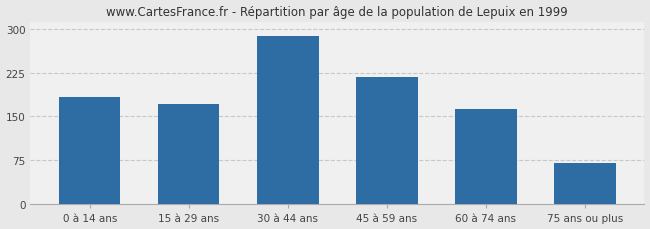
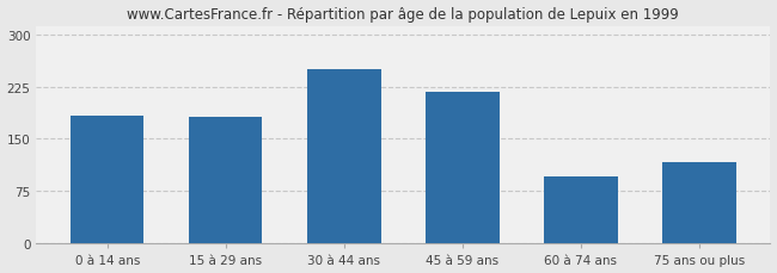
15 à 29 ans: 172 -> 182
30 à 44 ans: 287 -> 250
60 à 74 ans: 163 -> 96
75 ans ou plus: 70 -> 116
